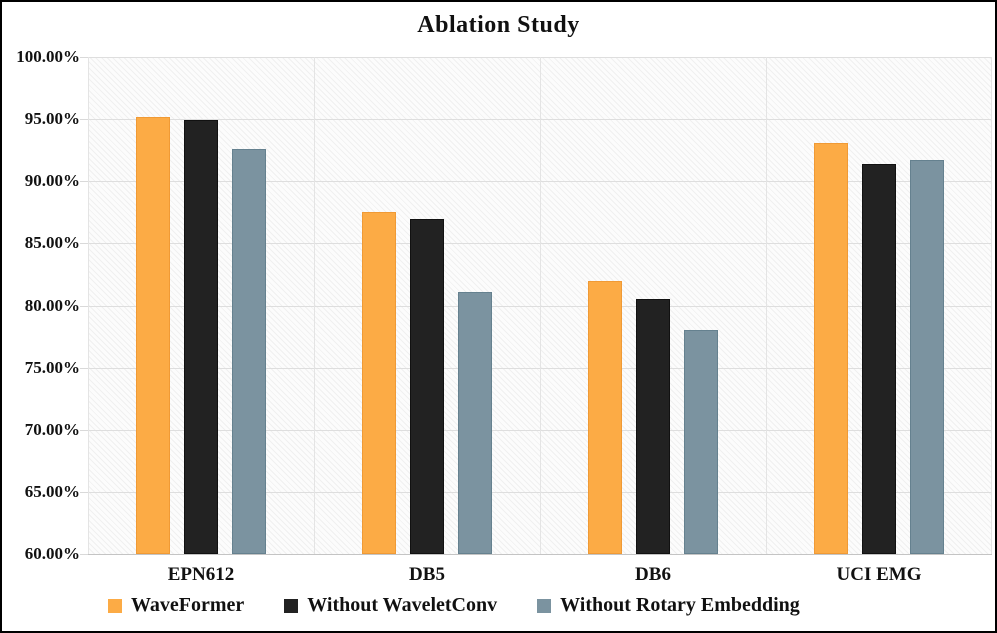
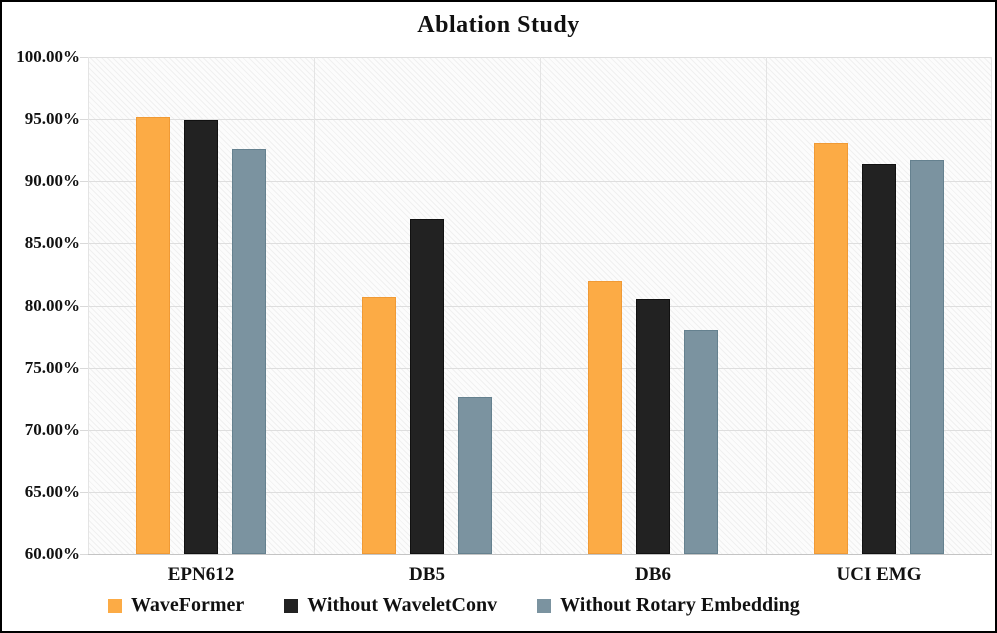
WaveFormer/DB5: 87.5% -> 80.7%
Without Rotary Embedding/DB5: 81.1% -> 72.6%
